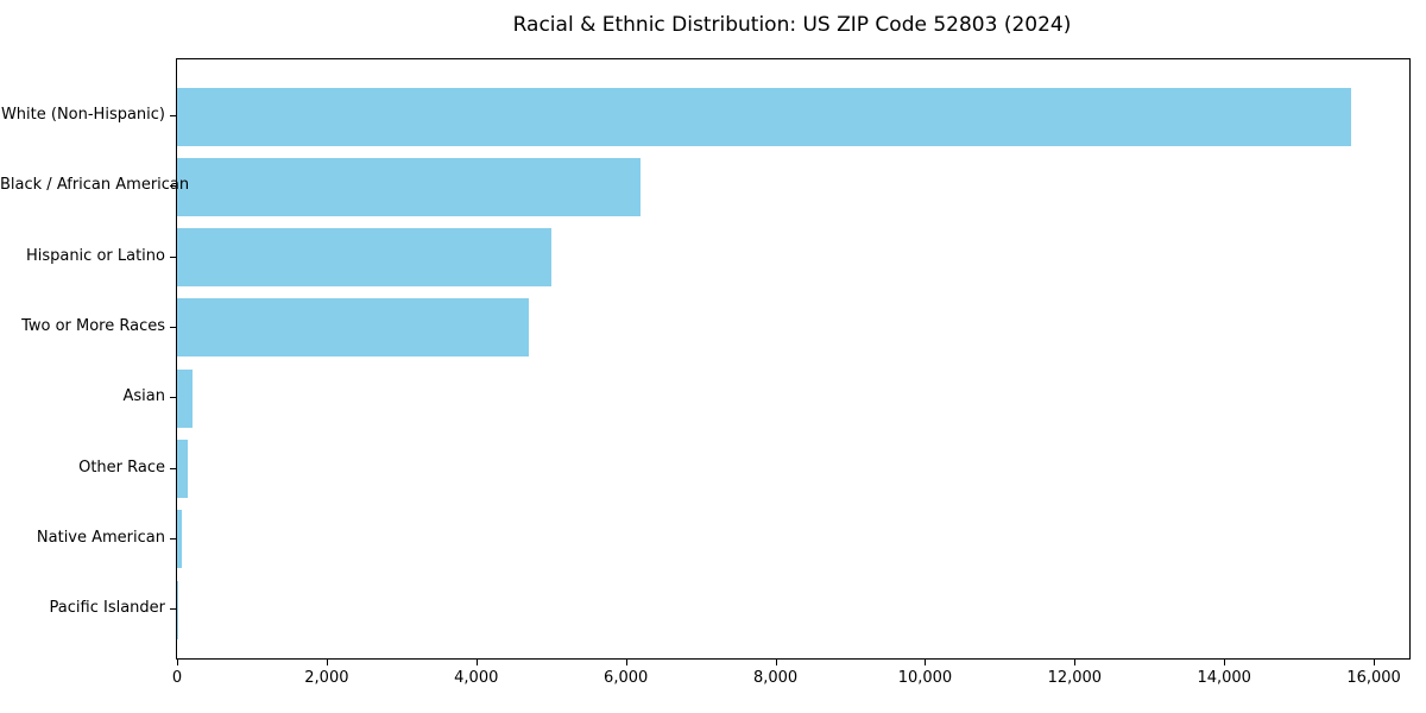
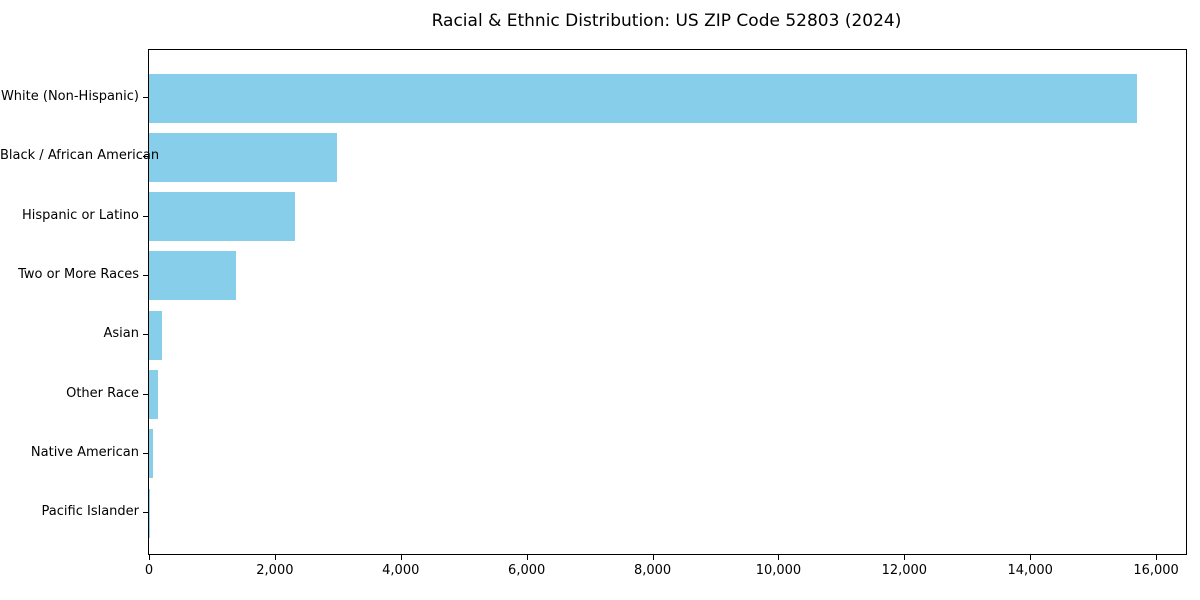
Black / African American: 6200 -> 3000
Hispanic or Latino: 5000 -> 2300
Two or More Races: 4700 -> 1400
